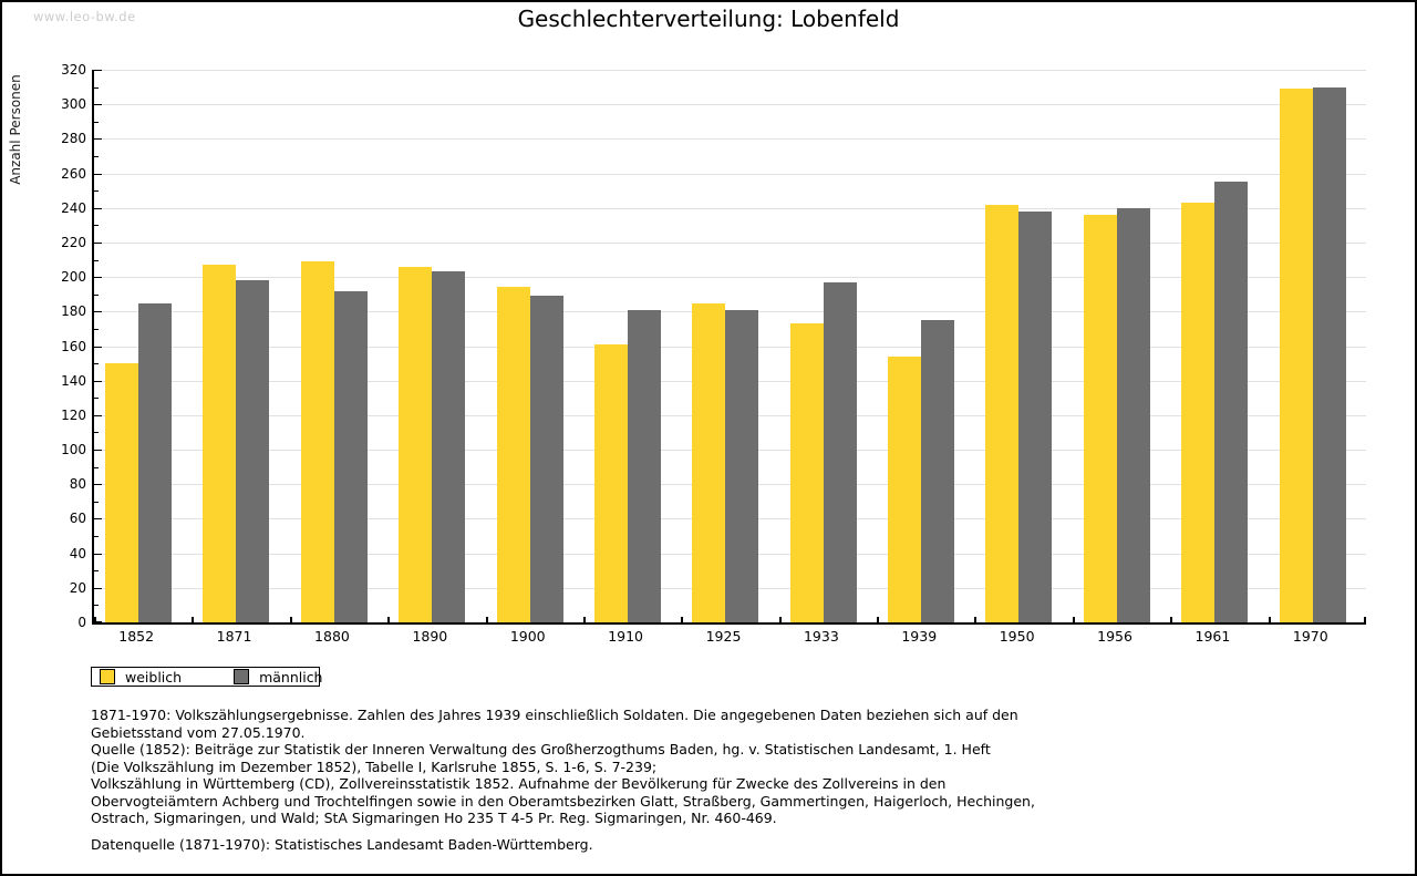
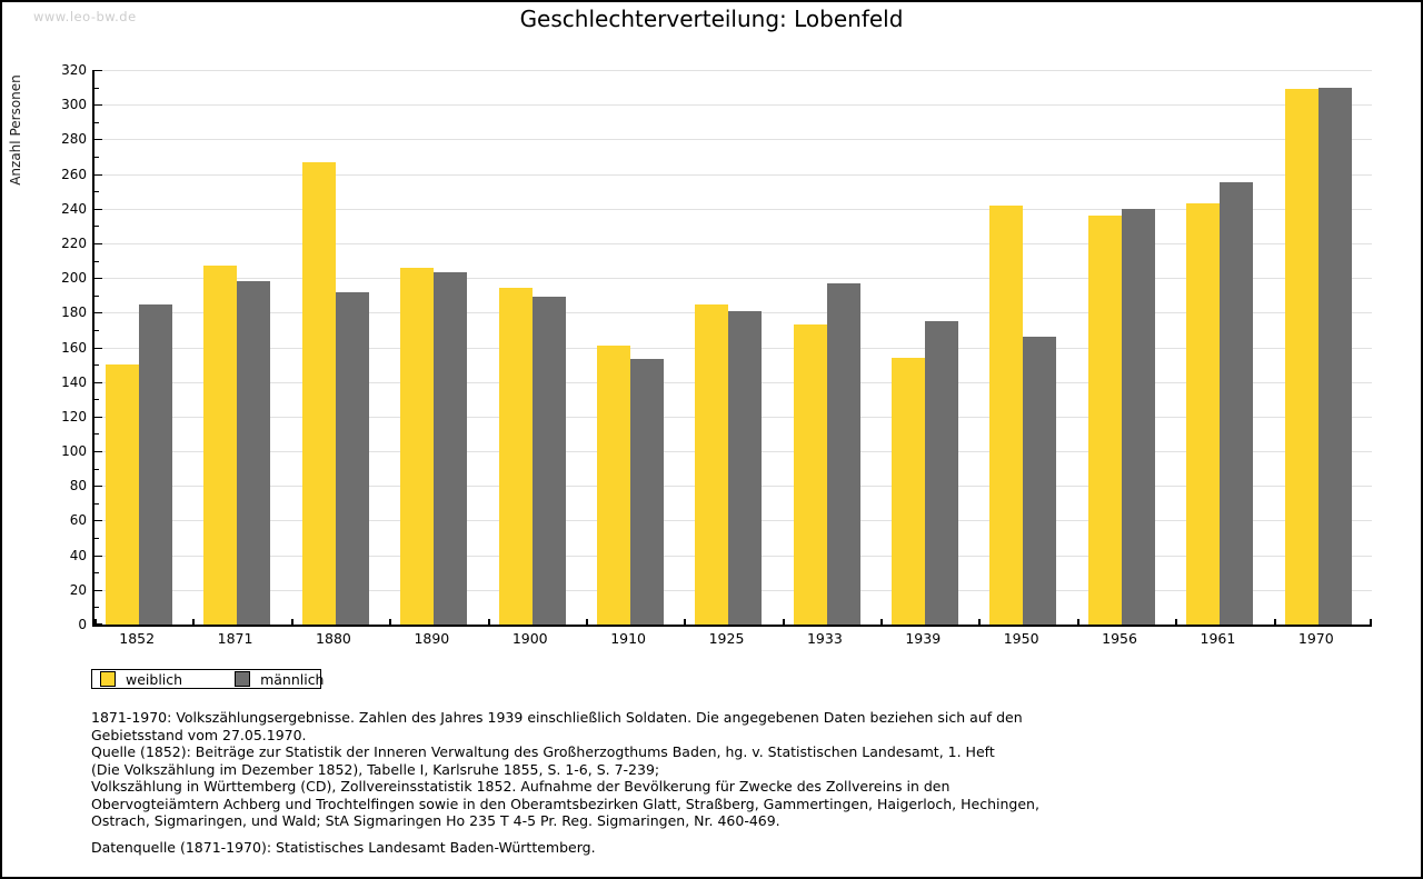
weiblich/1880: 209 -> 267
männlich/1910: 181 -> 153
männlich/1950: 238 -> 166
